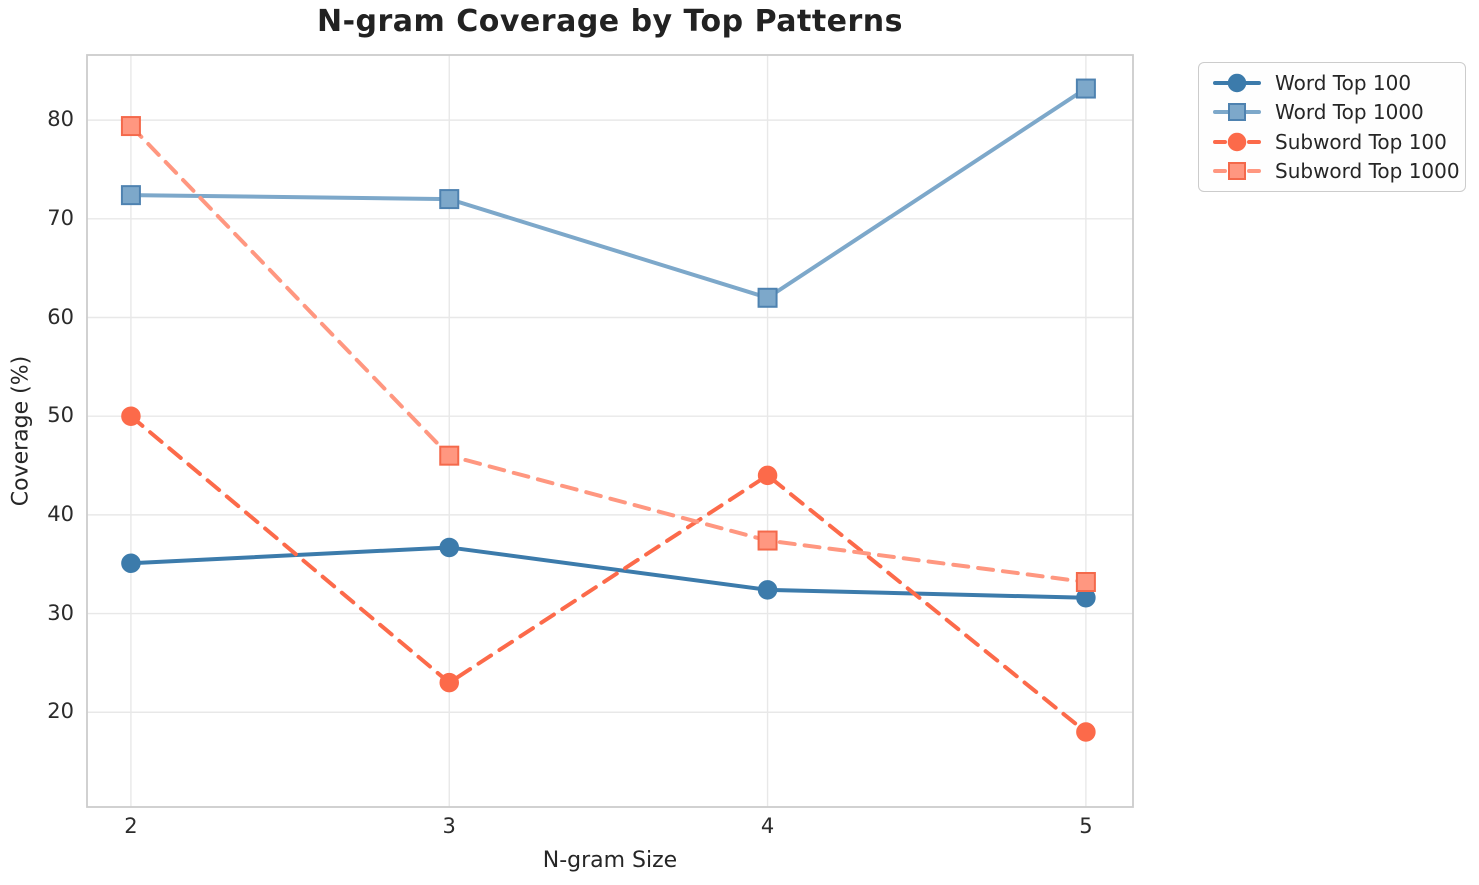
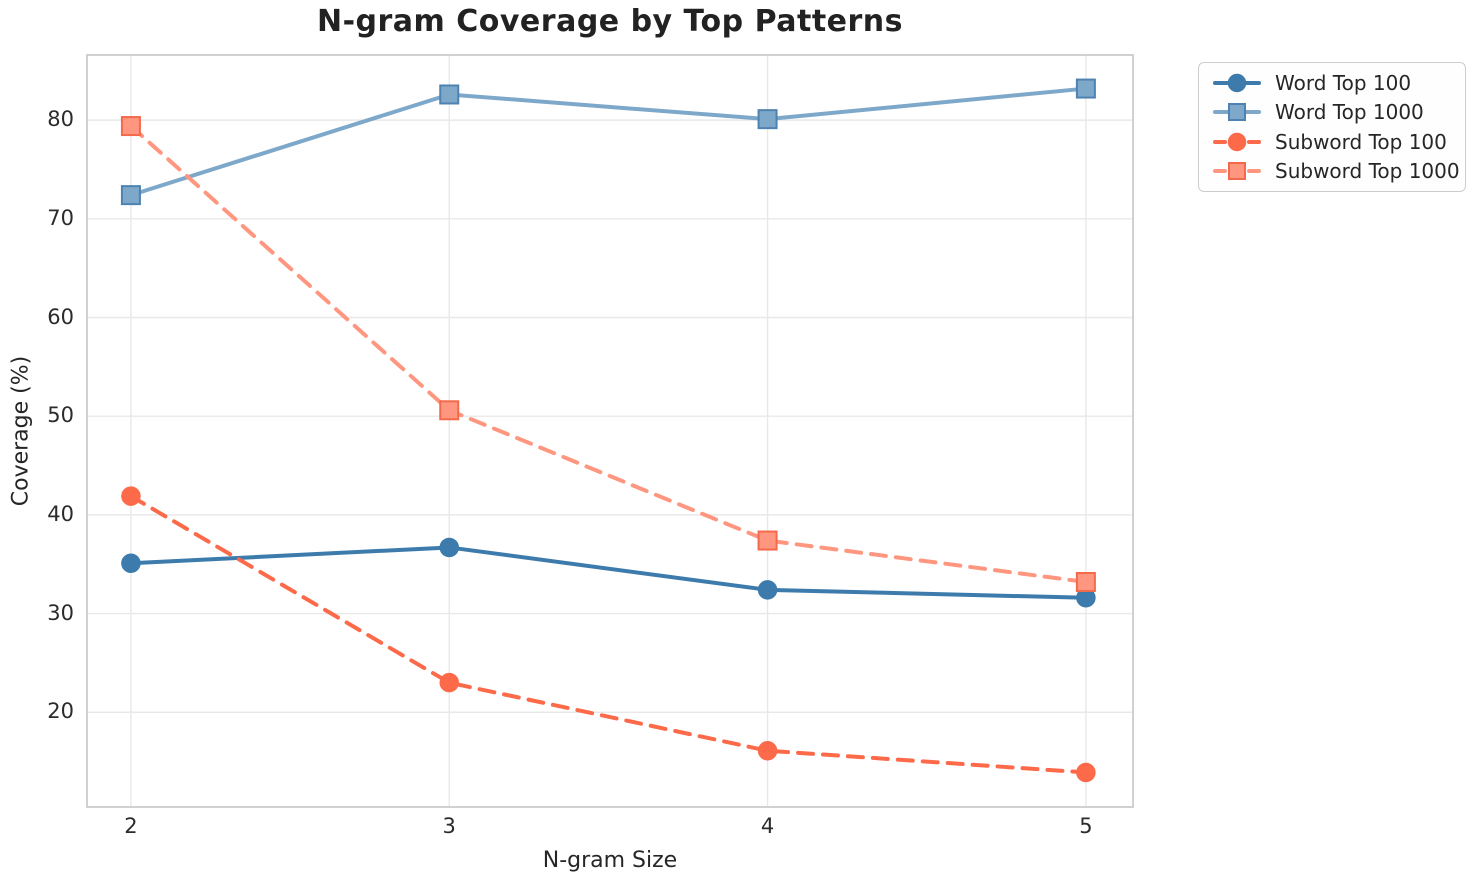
Subword Top 100/2: 50 -> 42
Word Top 1000/3: 72 -> 83
Subword Top 1000/3: 46 -> 51
Word Top 1000/4: 62 -> 80
Subword Top 100/4: 44 -> 16
Subword Top 100/5: 18 -> 14
